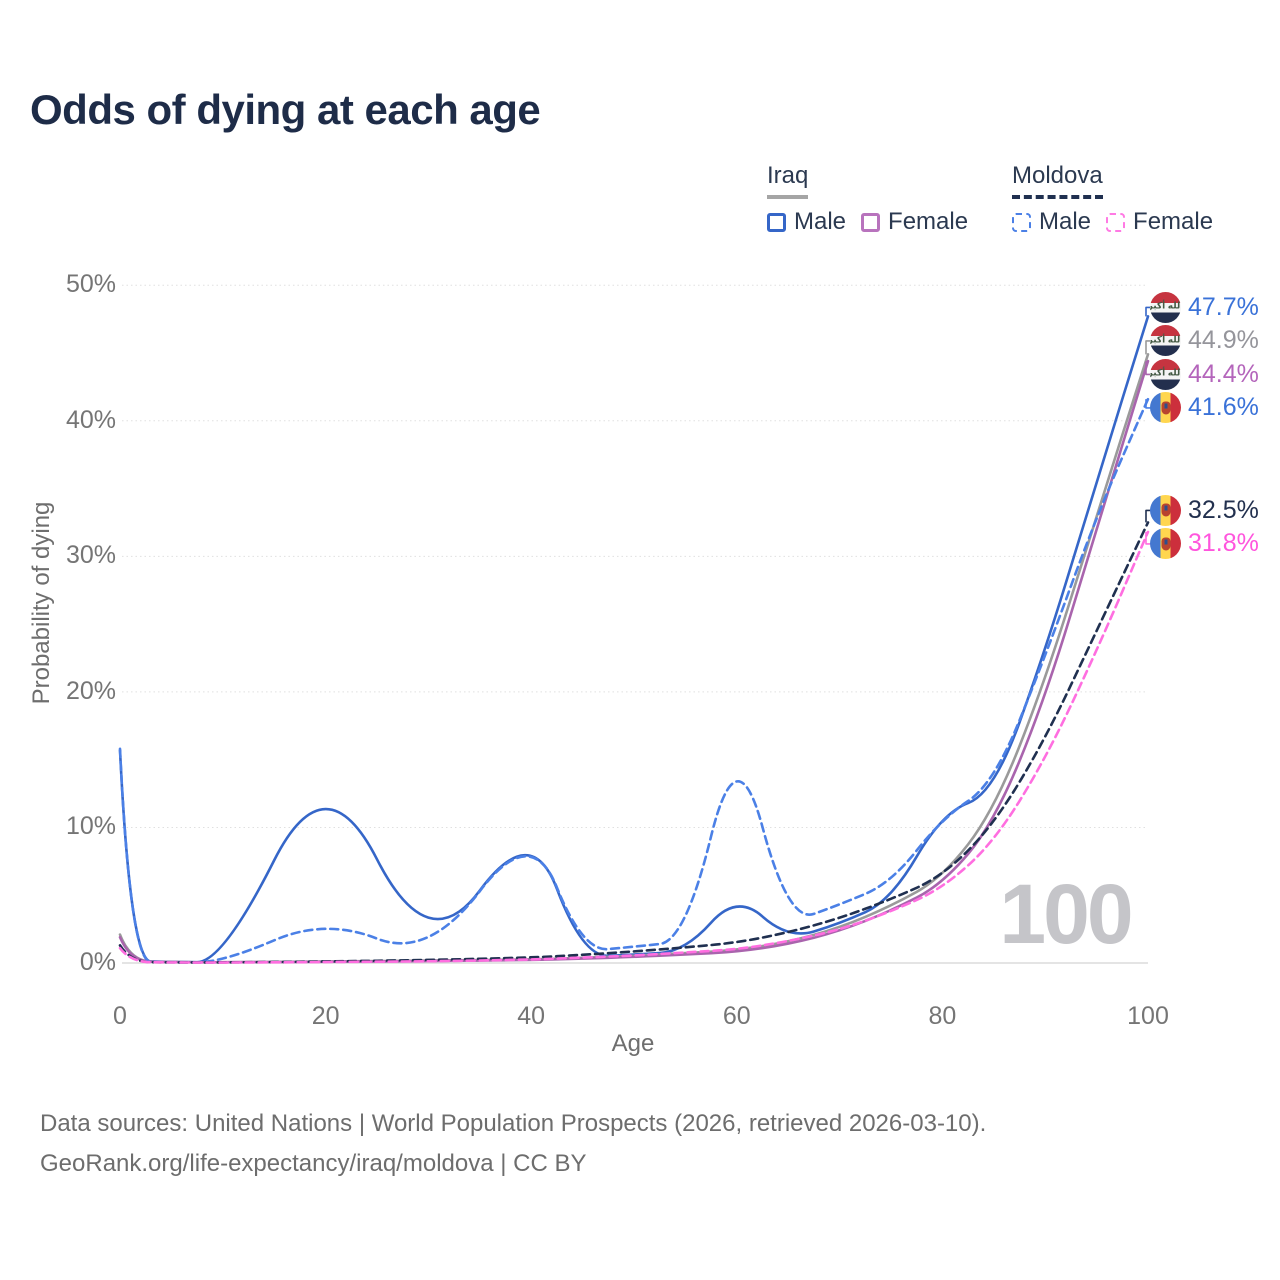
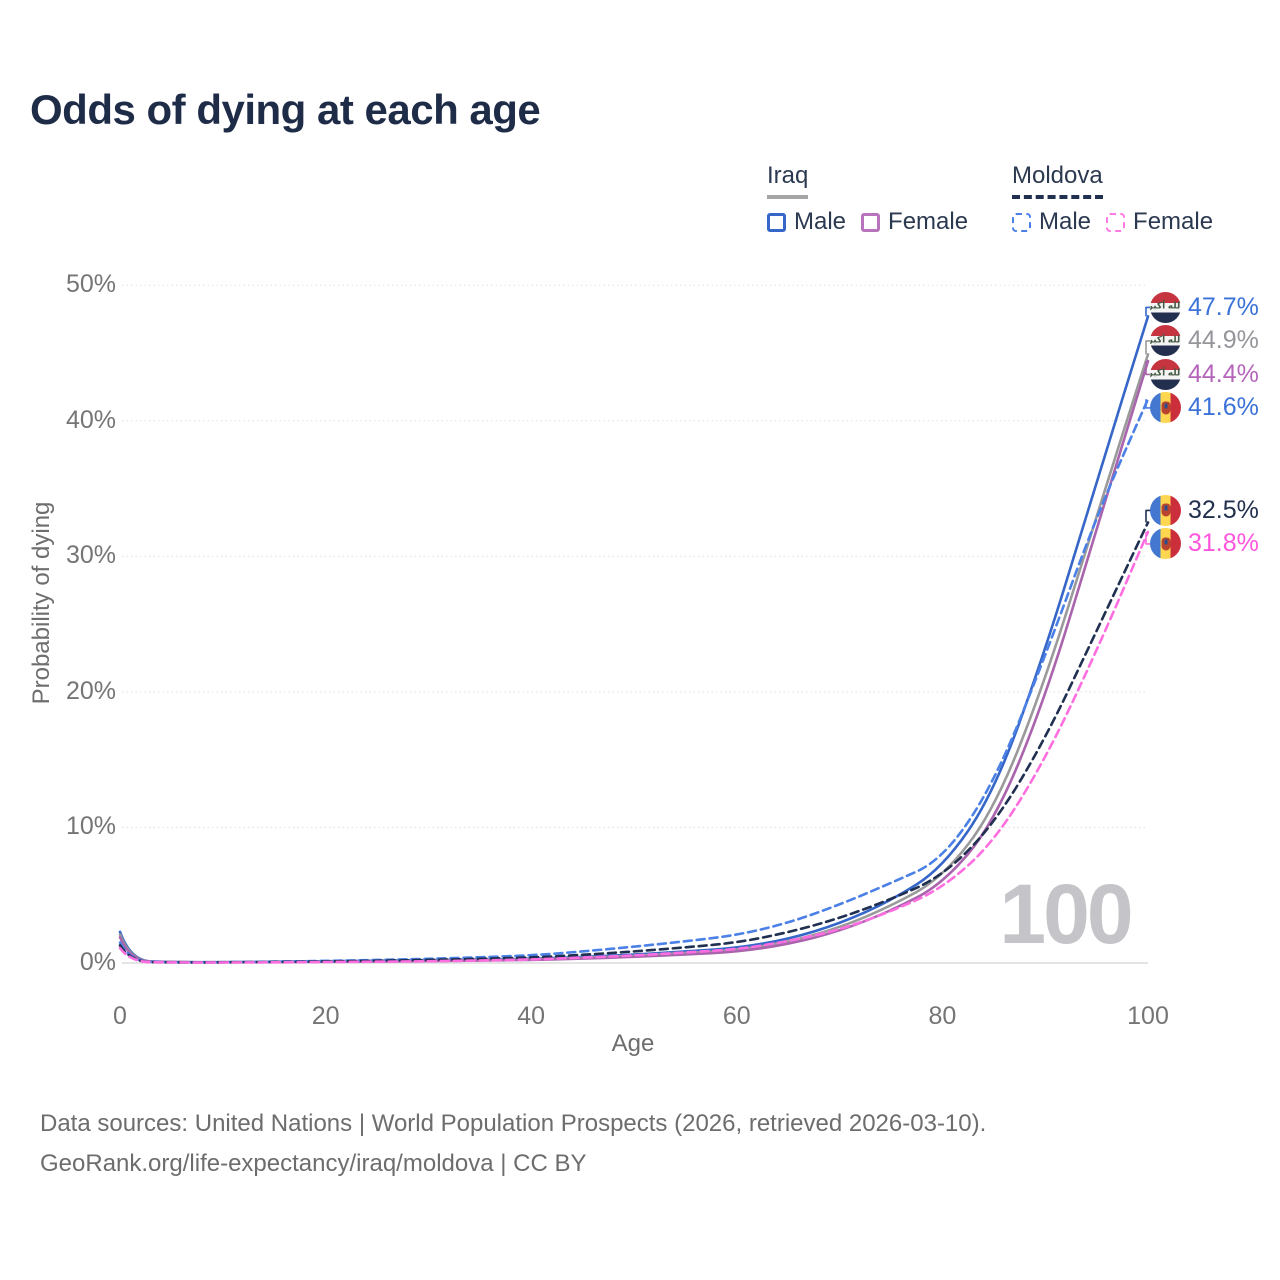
Iraq Male/0: 15.7% -> 2.3%
Moldova Male/0: 15.8% -> 1.5%
Iraq Male/20: 15.1% -> 0.1%
Moldova Male/20: 3.3% -> 0.1%
Iraq Male/40: 10.5% -> 0.3%
Moldova Male/40: 10.3% -> 0.6%
Iraq Male/60: 5.1% -> 1.1%
Moldova Male/60: 17.1% -> 2.0%
Iraq Male/80: 11.1% -> 7.0%
Moldova Male/80: 10.7% -> 7.6%
